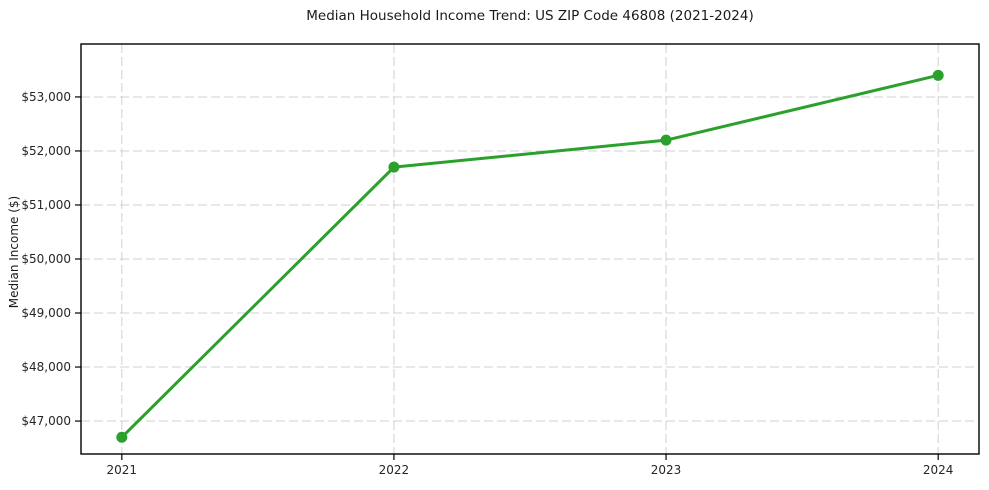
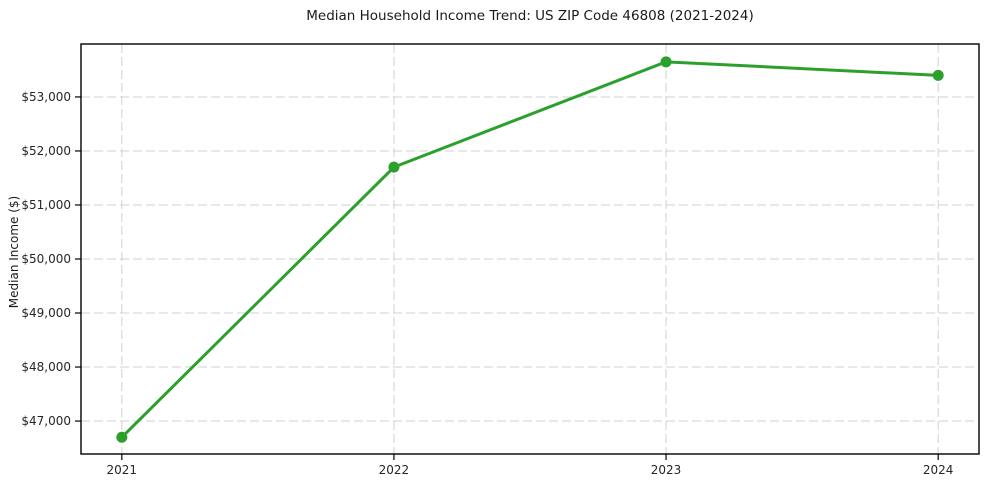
2023: $52200 -> $53600
